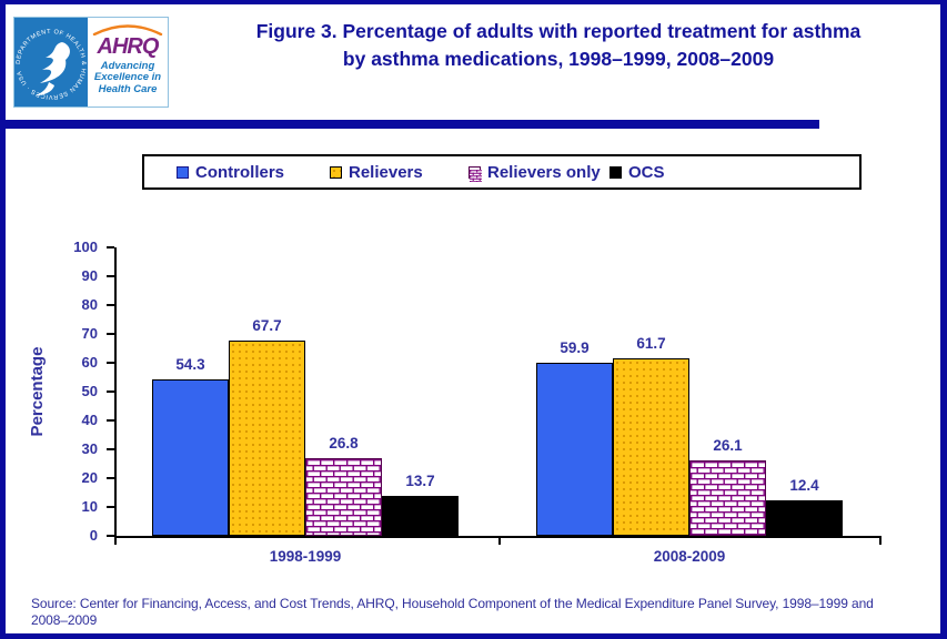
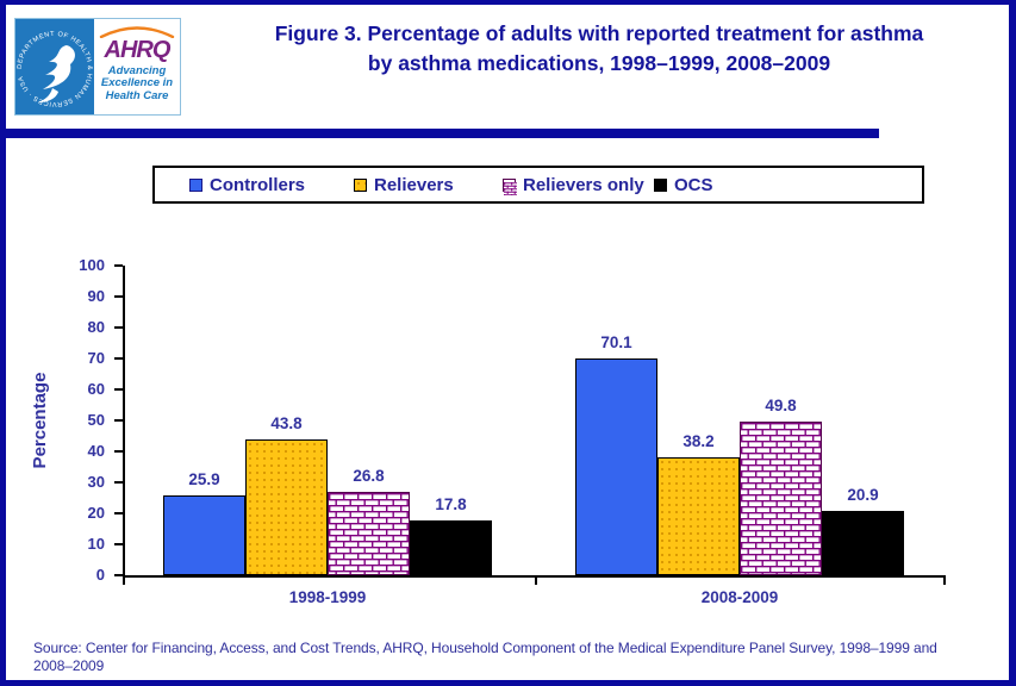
Controllers/1998-1999: 54.3 -> 25.9
Relievers/1998-1999: 67.7 -> 43.8
OCS/1998-1999: 13.7 -> 17.8
Controllers/2008-2009: 59.9 -> 70.1
Relievers/2008-2009: 61.7 -> 38.2
Relievers only/2008-2009: 26.1 -> 49.8
OCS/2008-2009: 12.4 -> 20.9
